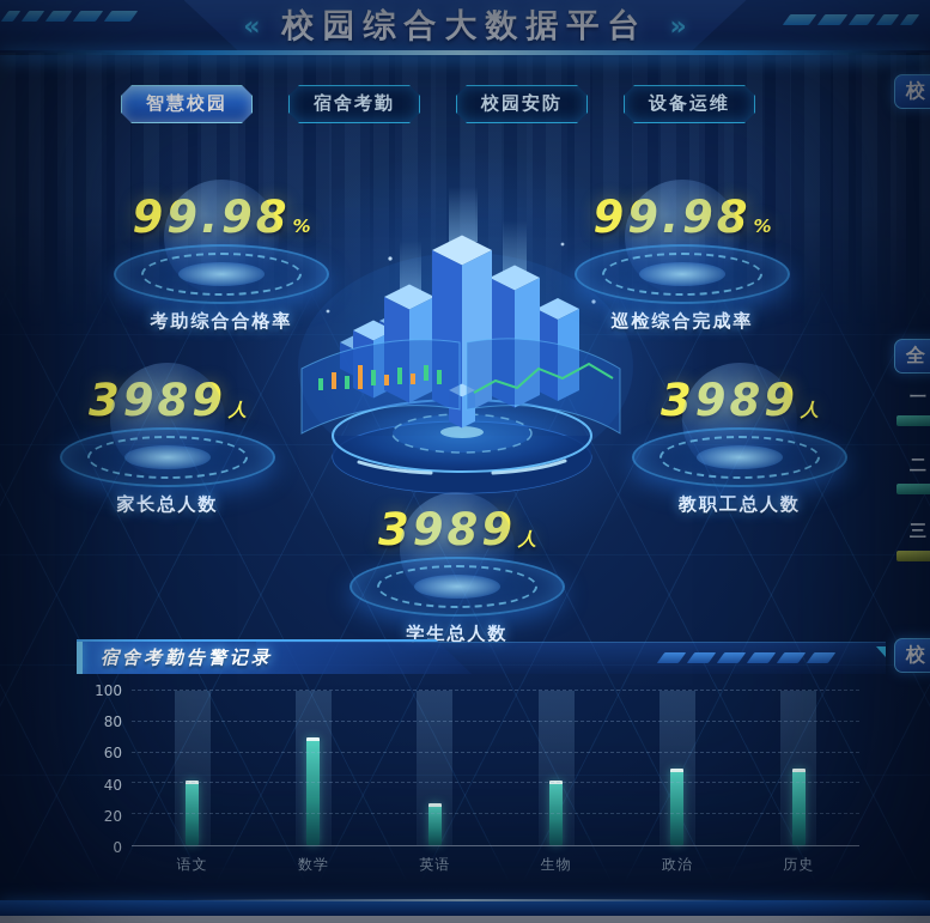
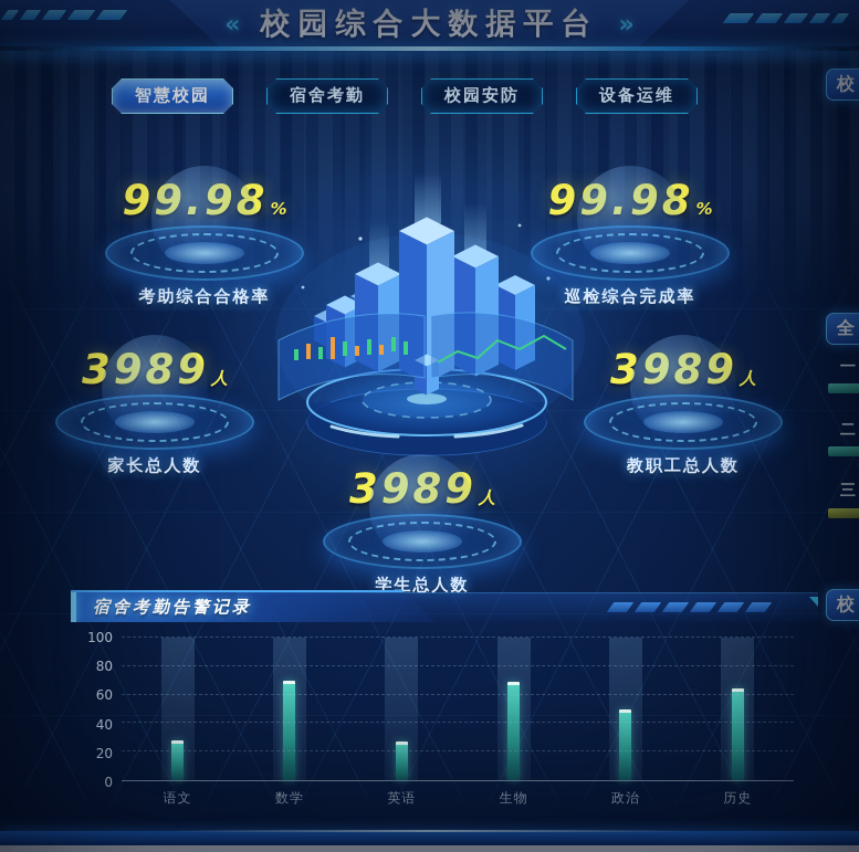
语文: 42 -> 28
生物: 42 -> 69
历史: 50 -> 64
